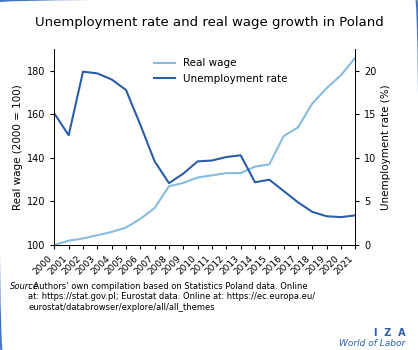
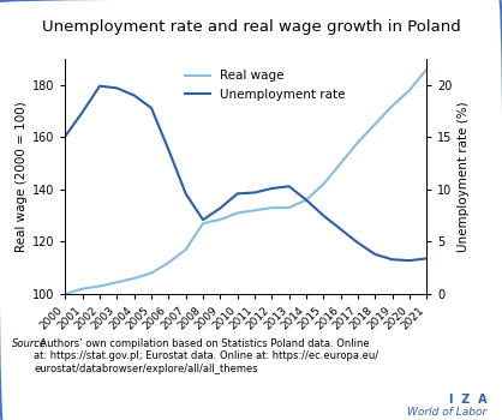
Unemployment rate/2001: 12.6 -> 17.4
Unemployment rate/2014: 7.2 -> 9.0
Real wage/2015: 137.0 -> 142.0
Real wage/2017: 154.0 -> 158.0
